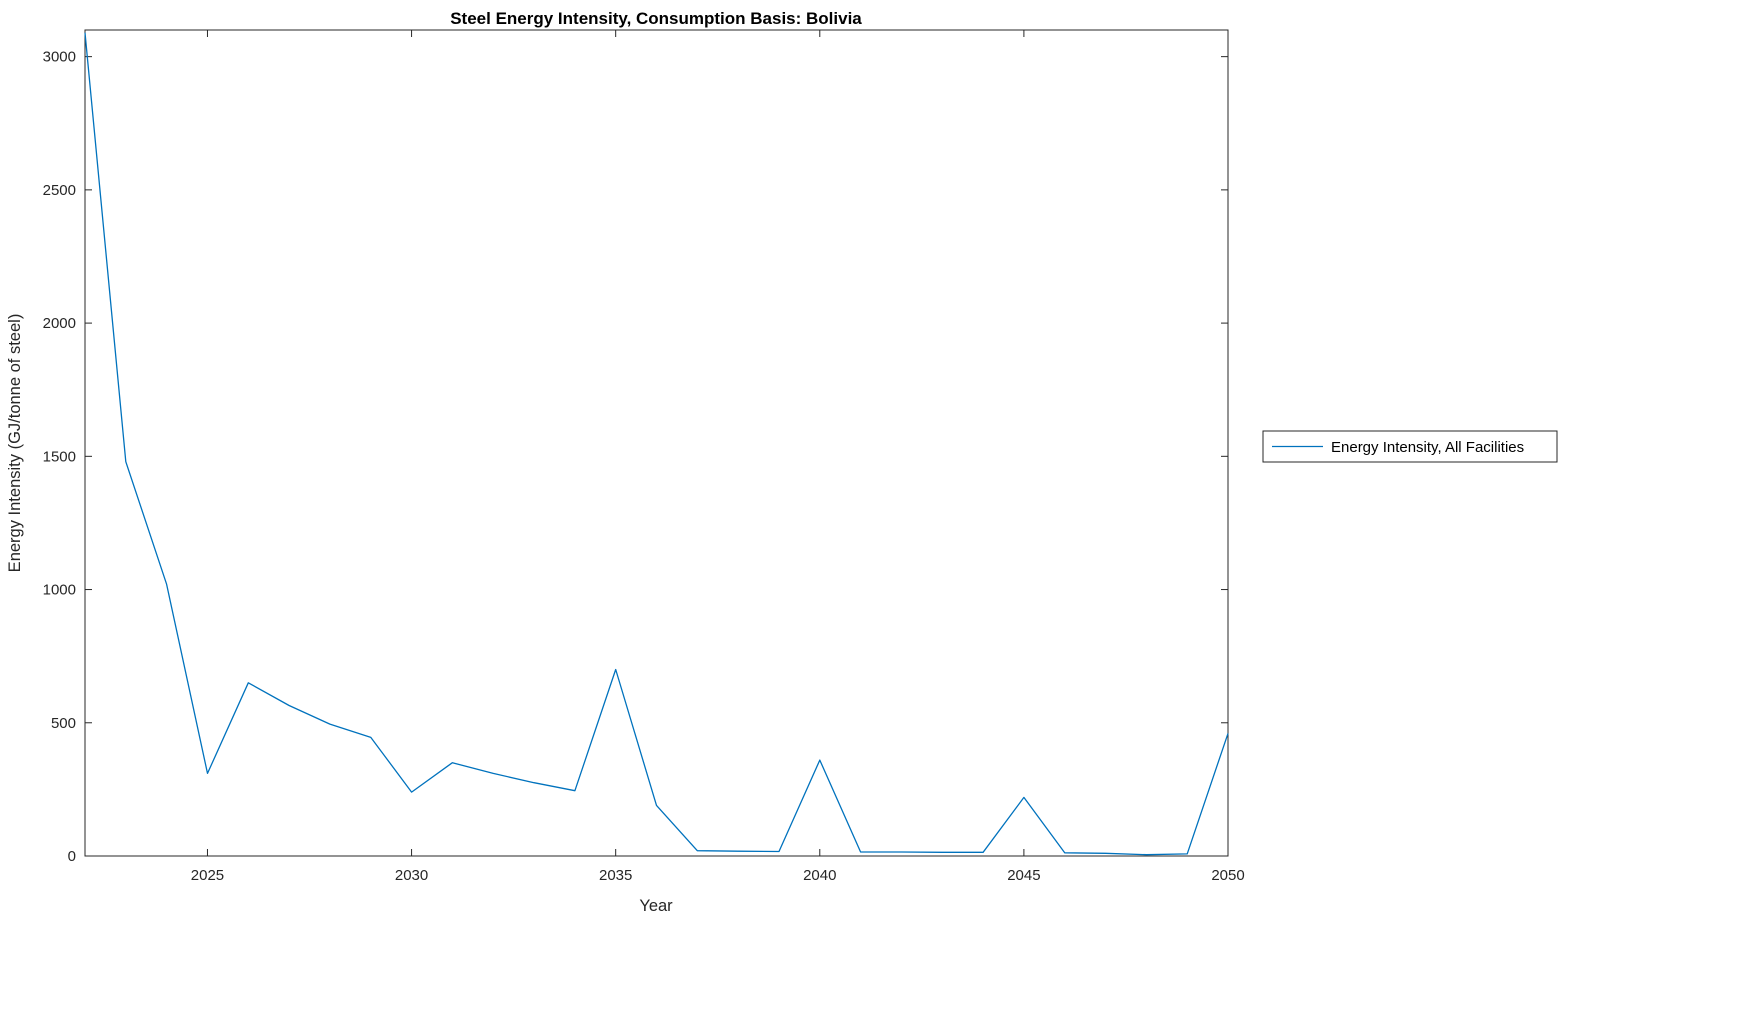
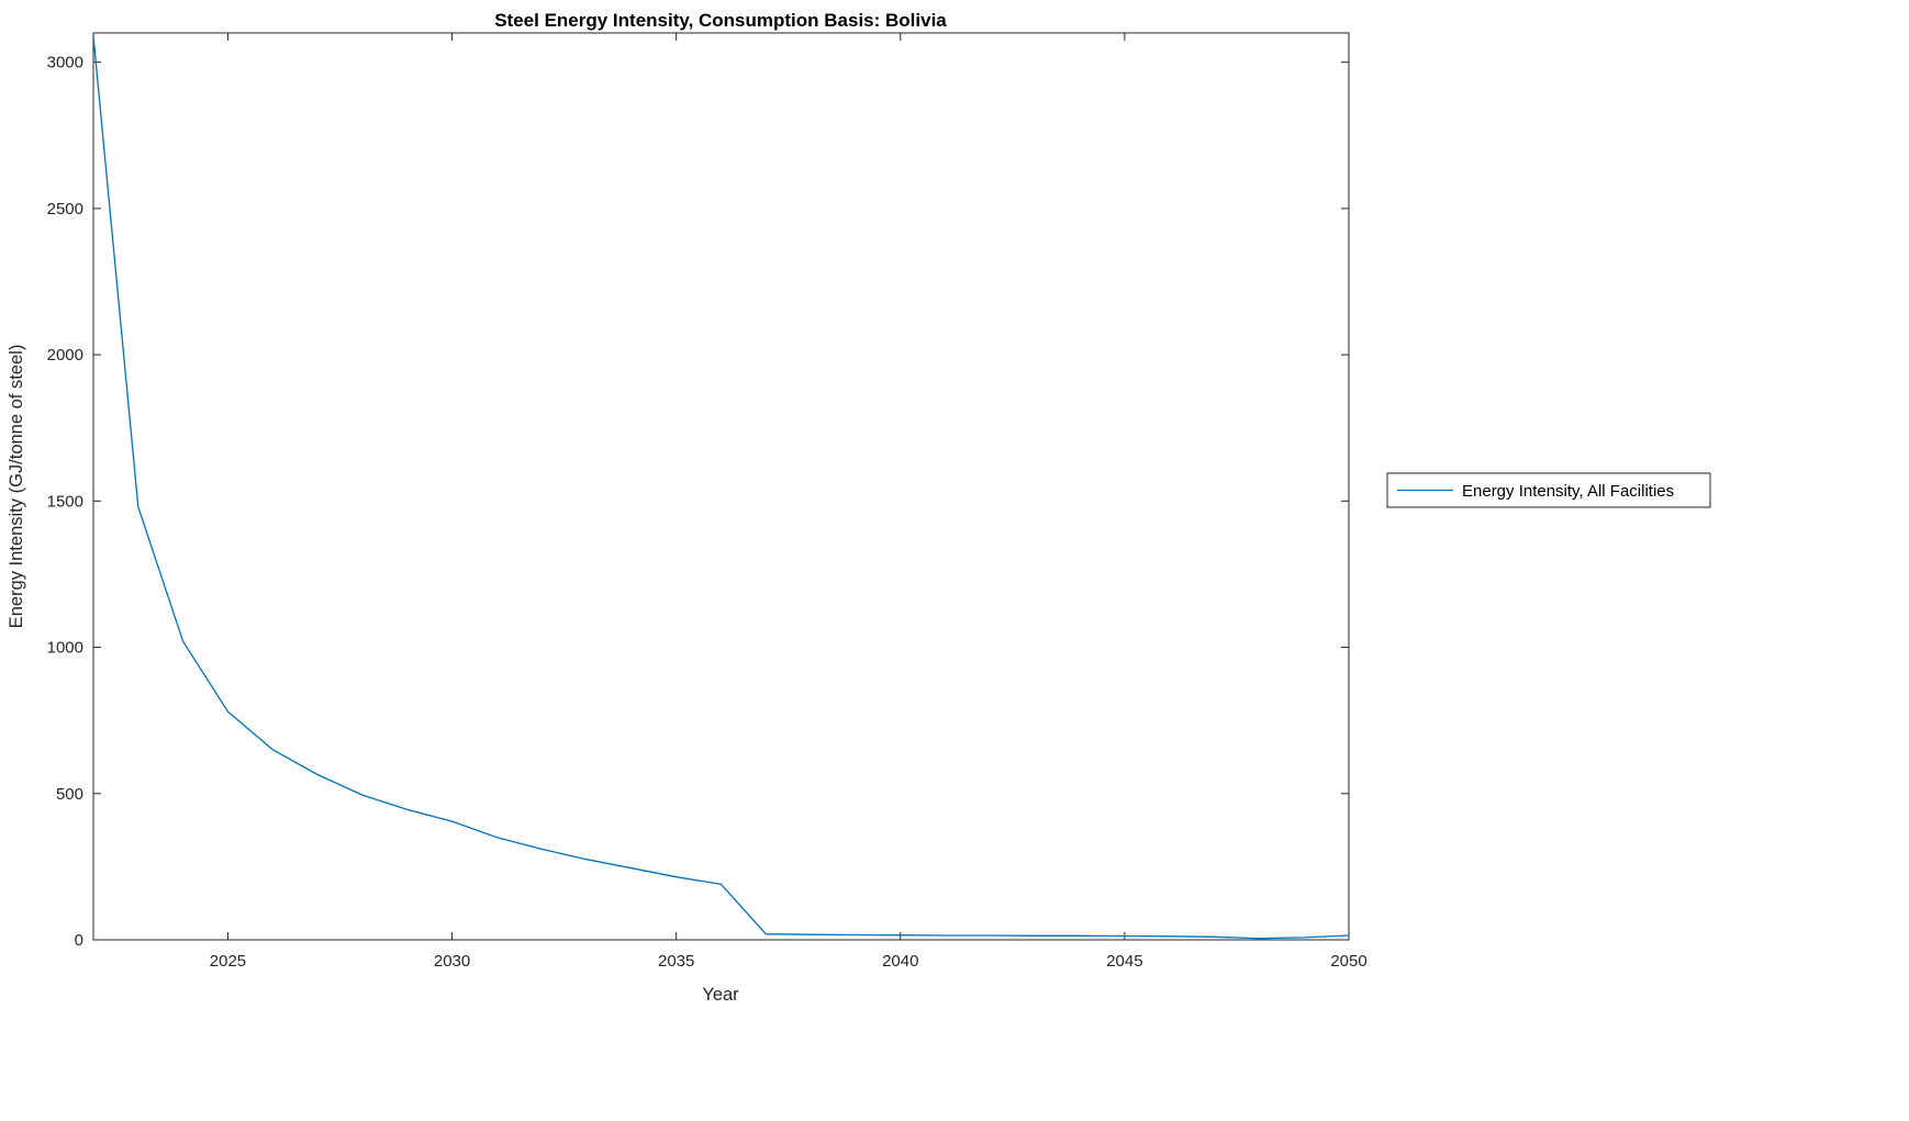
2025: 310 -> 780
2030: 240 -> 400
2035: 700 -> 220
2040: 360 -> 20
2045: 220 -> 10
2050: 460 -> 20
